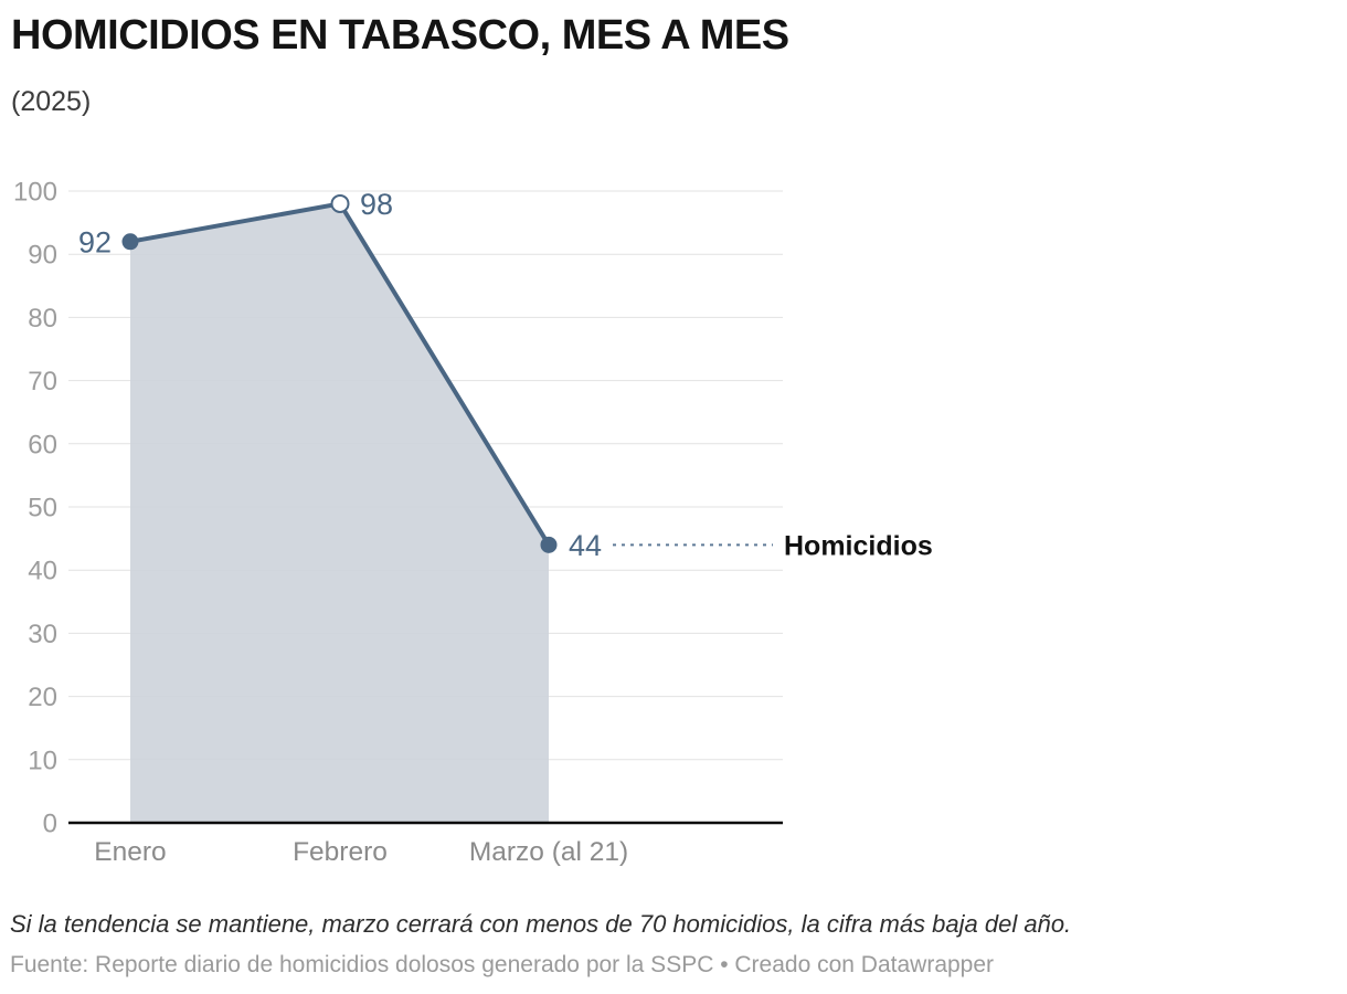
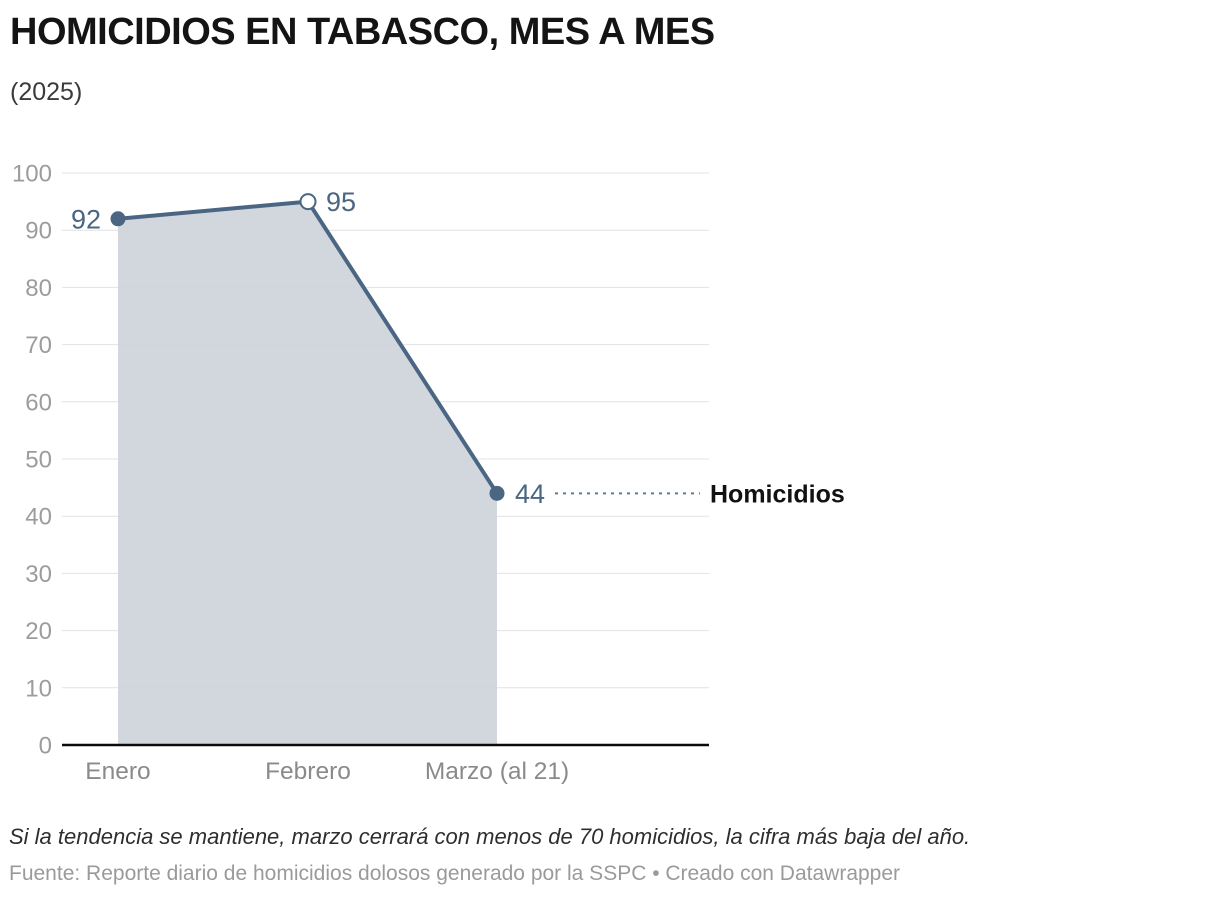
Febrero: 98 -> 95
